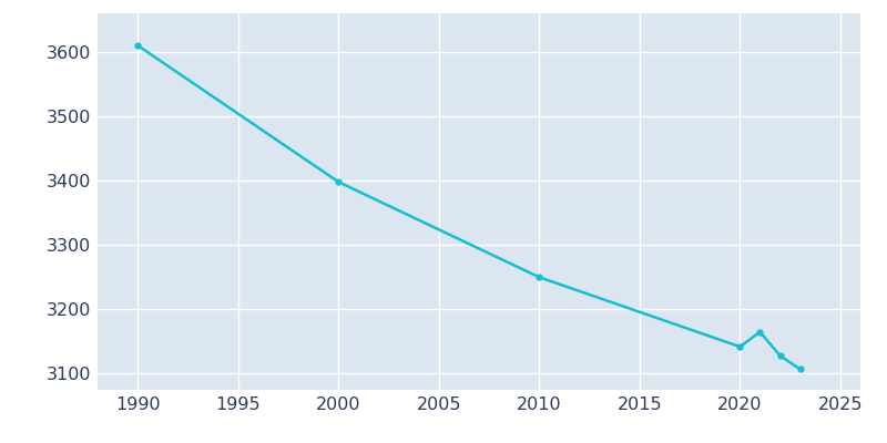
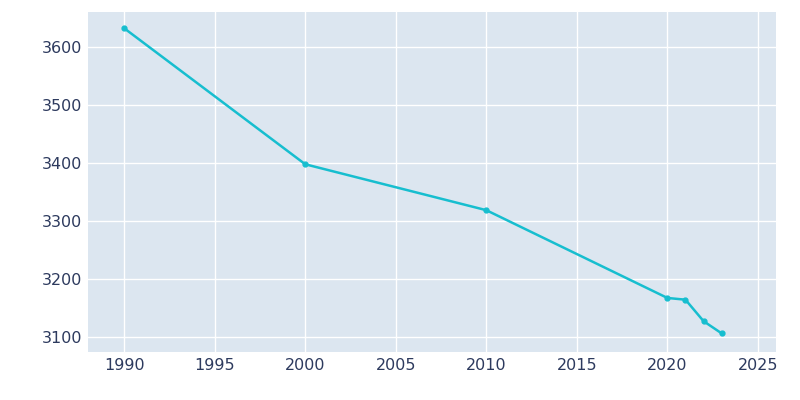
1990: 3610 -> 3632
2010: 3250 -> 3319
2020: 3142 -> 3168
